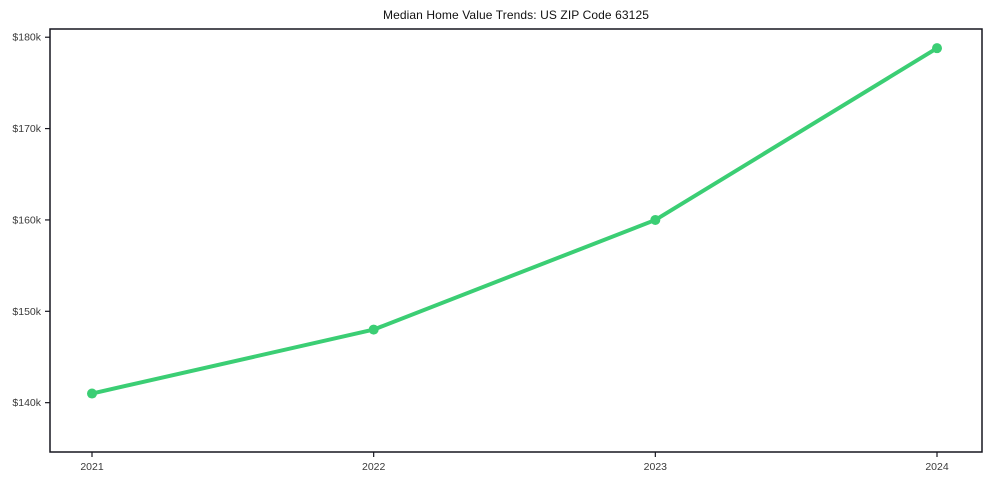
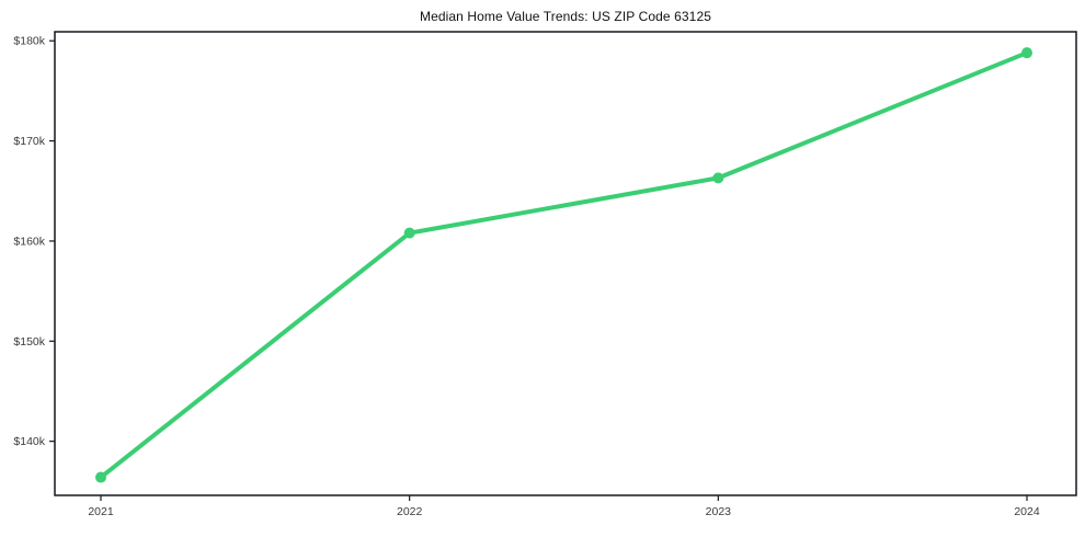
2021: $141k -> $136k
2022: $148k -> $161k
2023: $160k -> $166k
